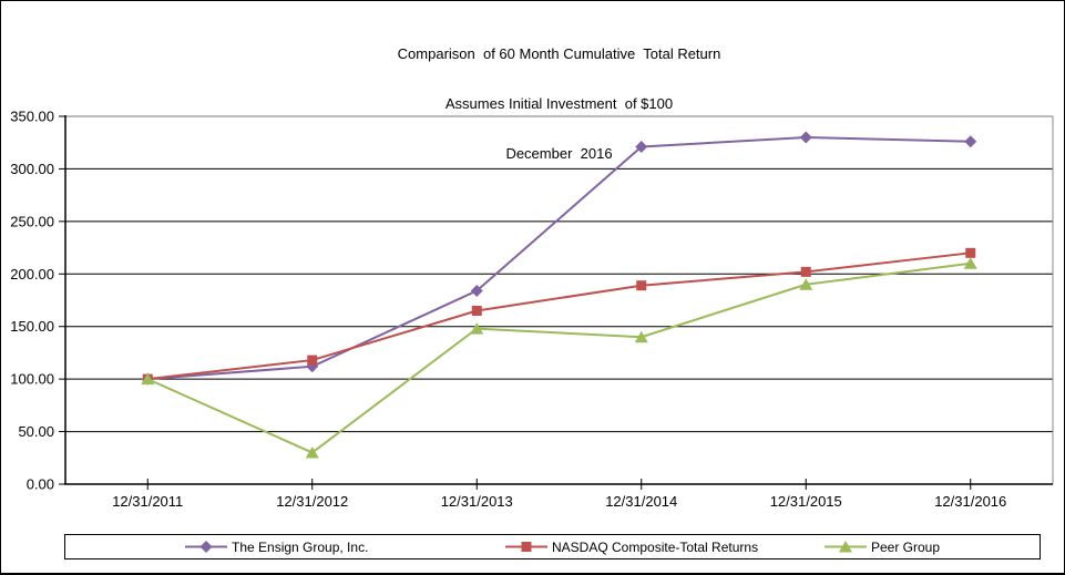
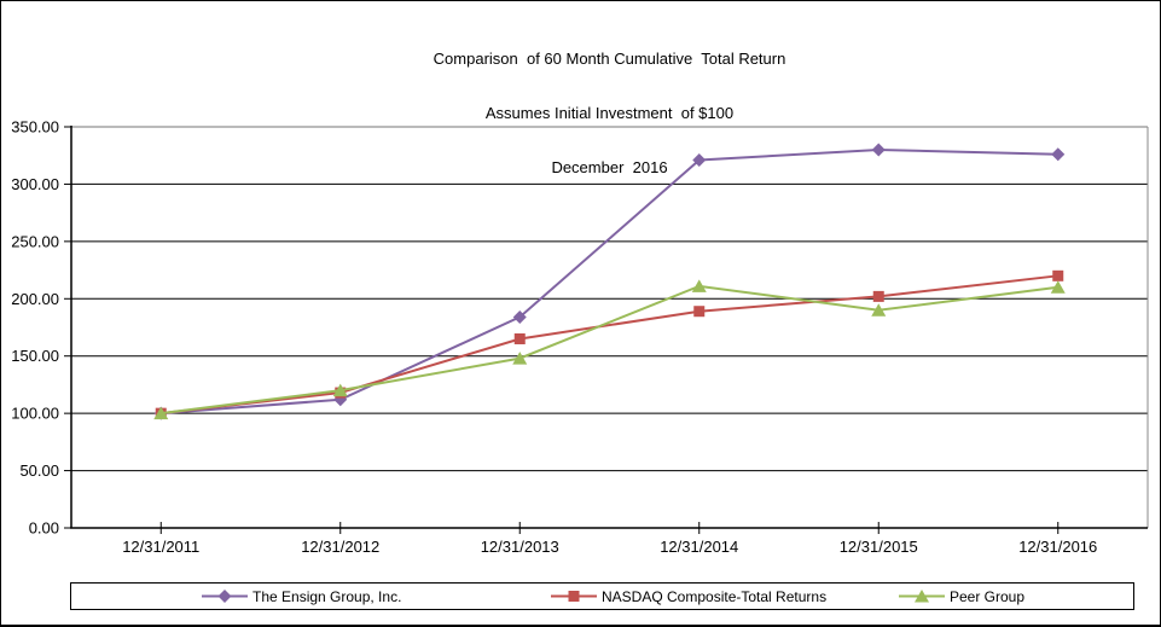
Peer Group/12/31/2012: 30 -> 120
Peer Group/12/31/2014: 140 -> 210
